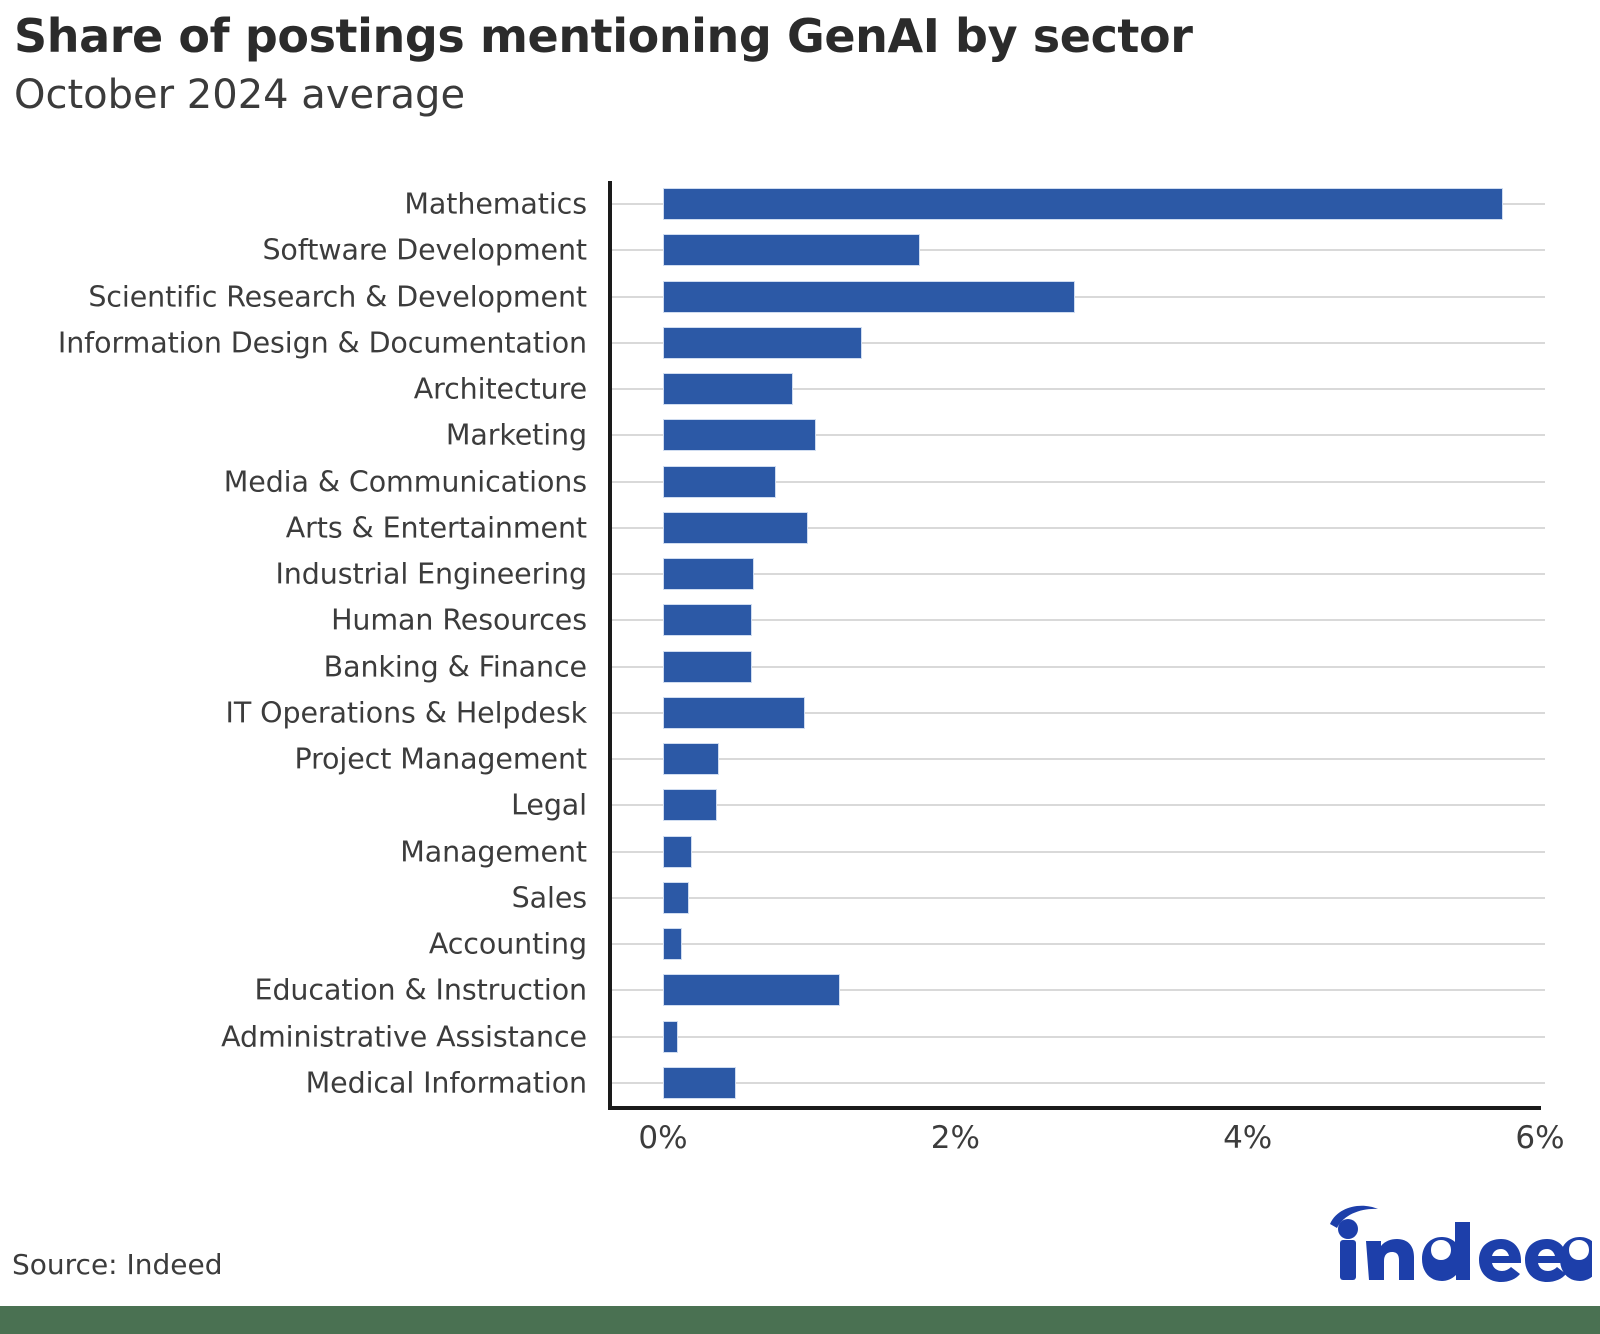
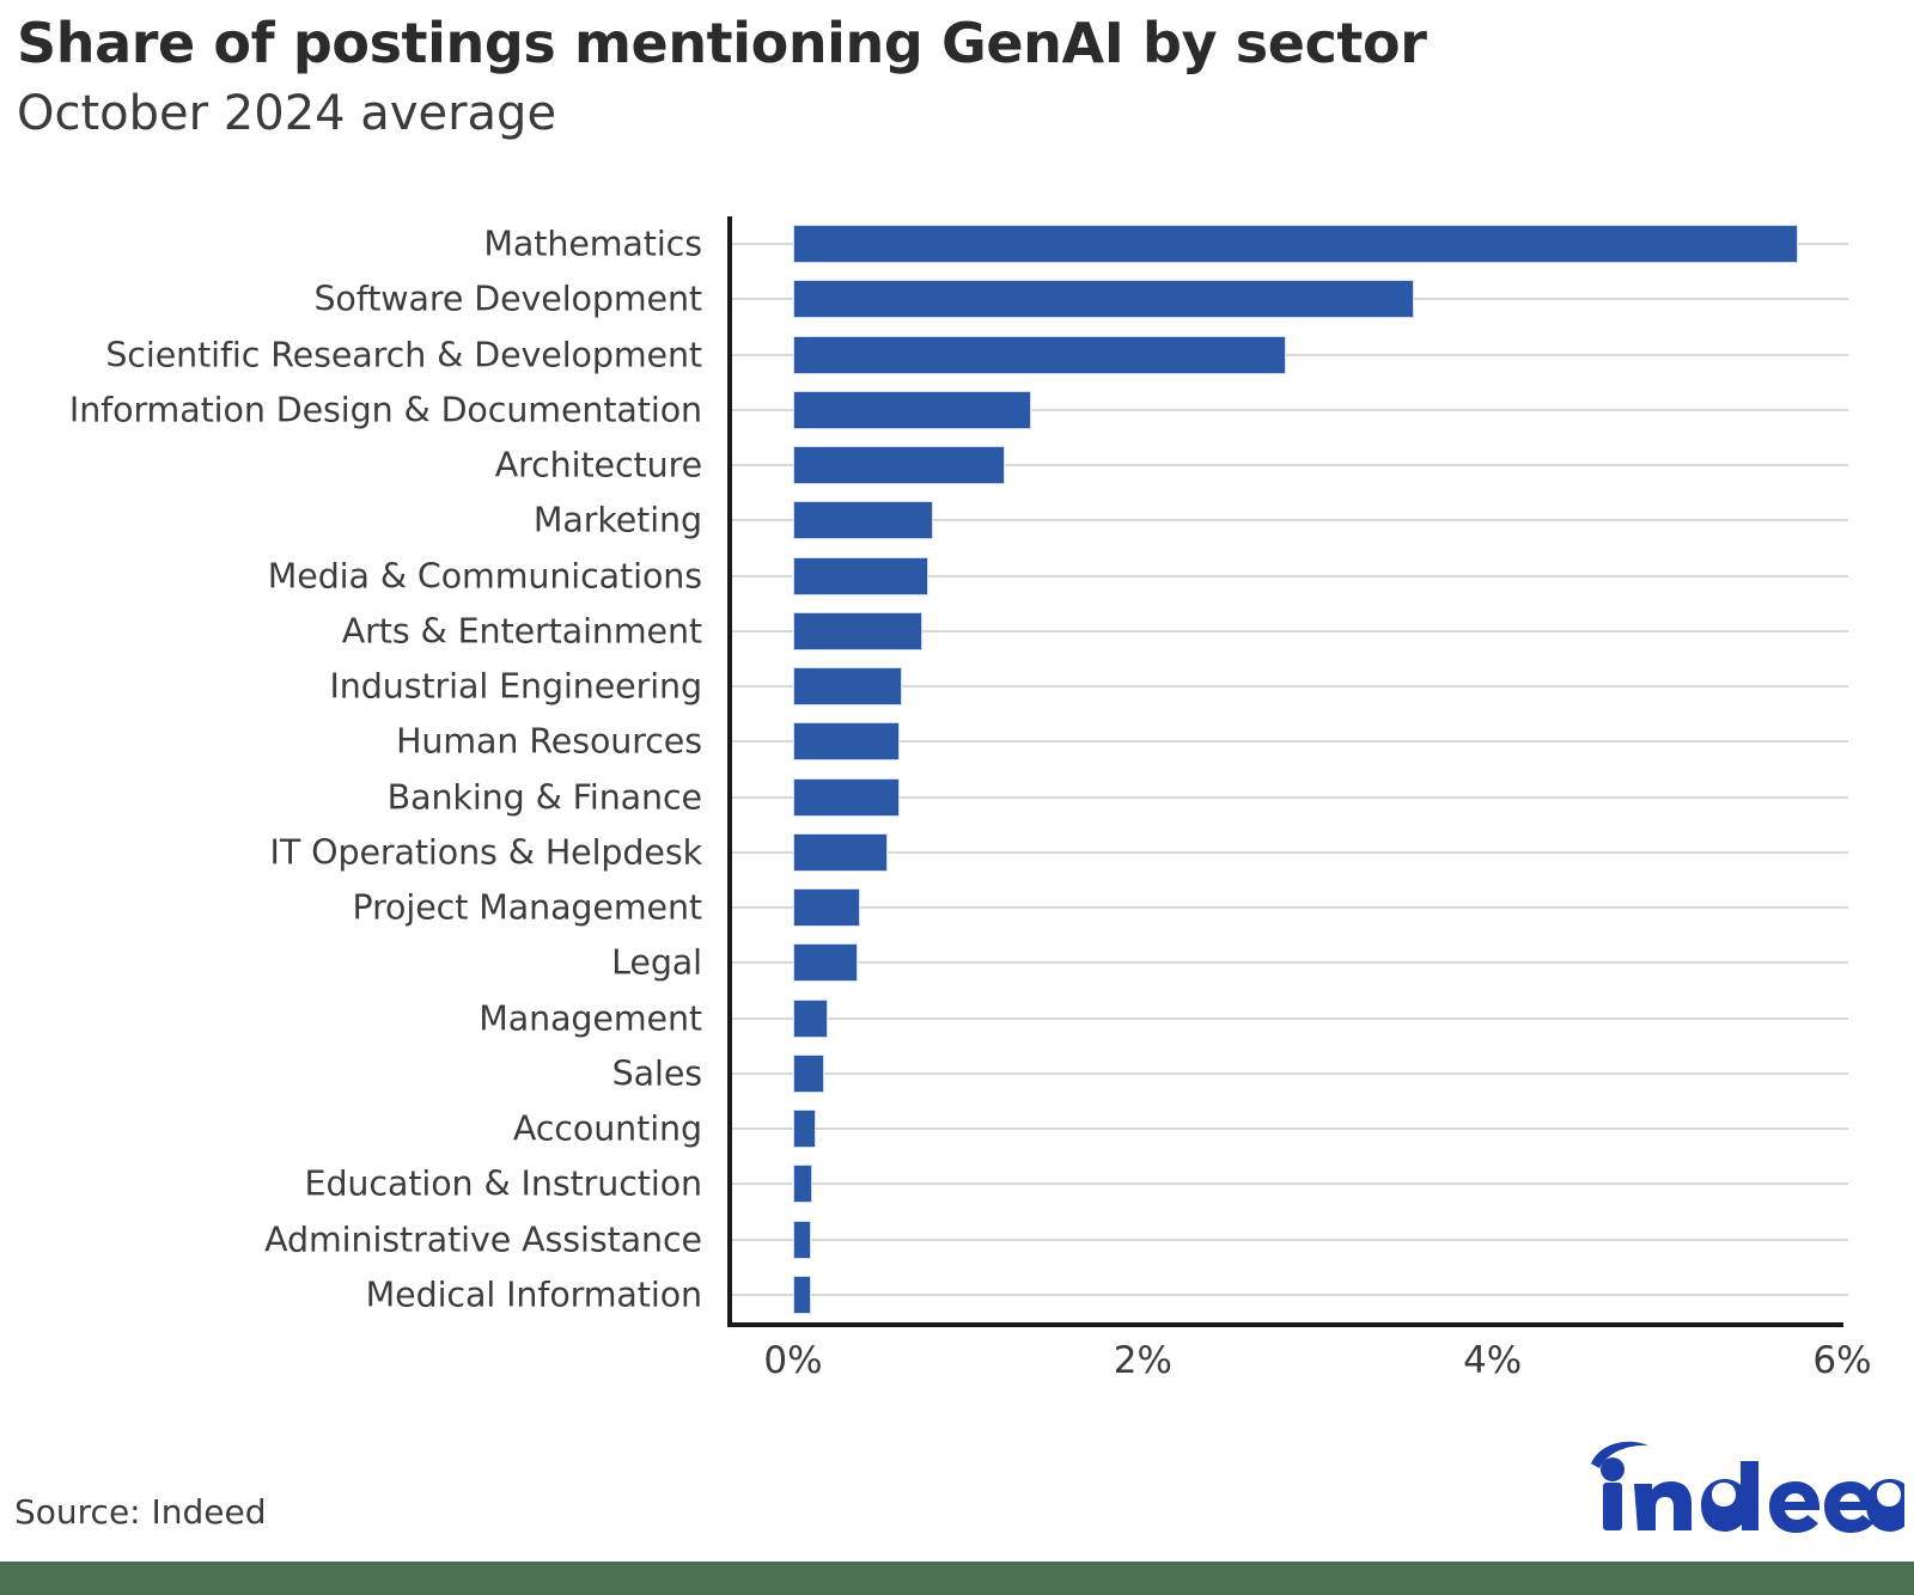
Software Development: 1.76% -> 3.55%
Architecture: 0.89% -> 1.21%
Marketing: 1.05% -> 0.80%
Arts & Entertainment: 0.99% -> 0.74%
IT Operations & Helpdesk: 0.97% -> 0.54%
Education & Instruction: 1.21% -> 0.11%
Medical Information: 0.50% -> 0.10%
